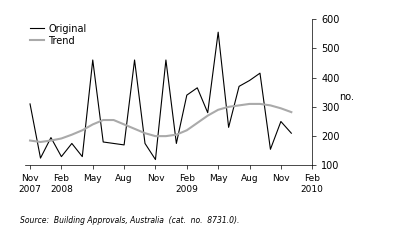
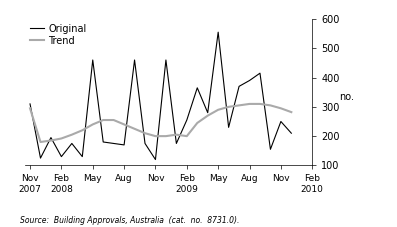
Trend/Nov 2007: 185 -> 295
Original/Feb 2009: 340 -> 255
Trend/Feb 2009: 220 -> 200
